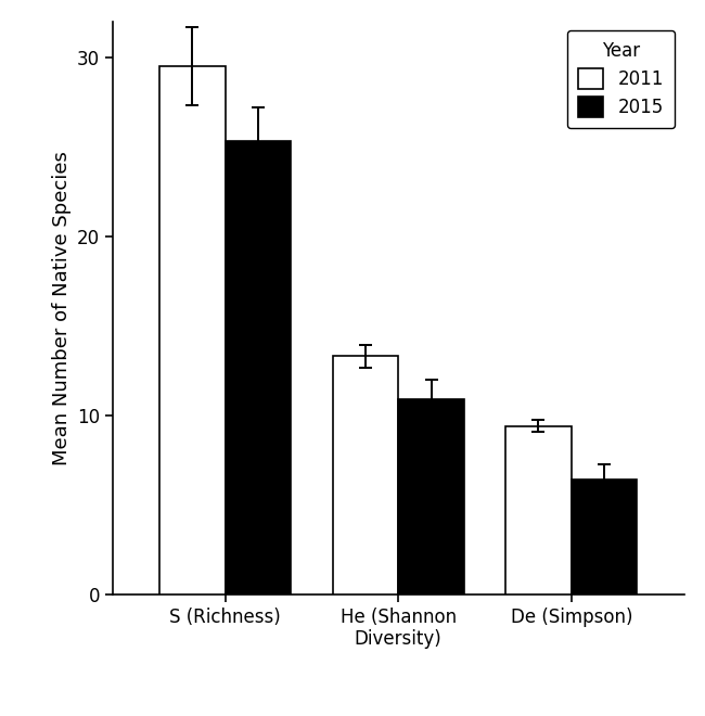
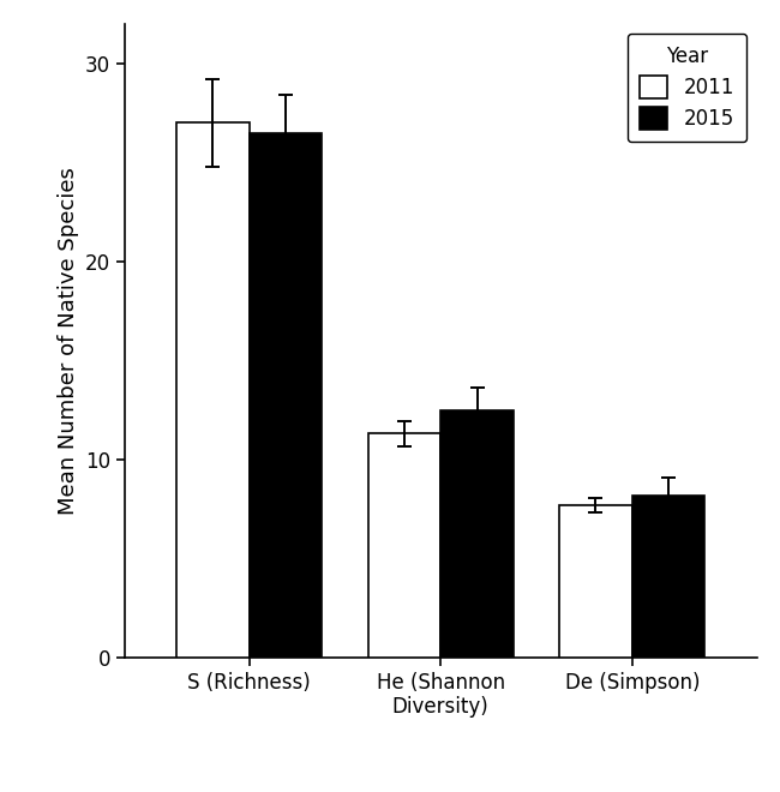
2011/S (Richness): 29.5 -> 27.0
2015/S (Richness): 25.3 -> 26.5
2011/He (Shannon Diversity): 13.3 -> 11.3
2015/He (Shannon Diversity): 10.9 -> 12.5
2011/De (Simpson): 9.4 -> 7.7
2015/De (Simpson): 6.4 -> 8.2
